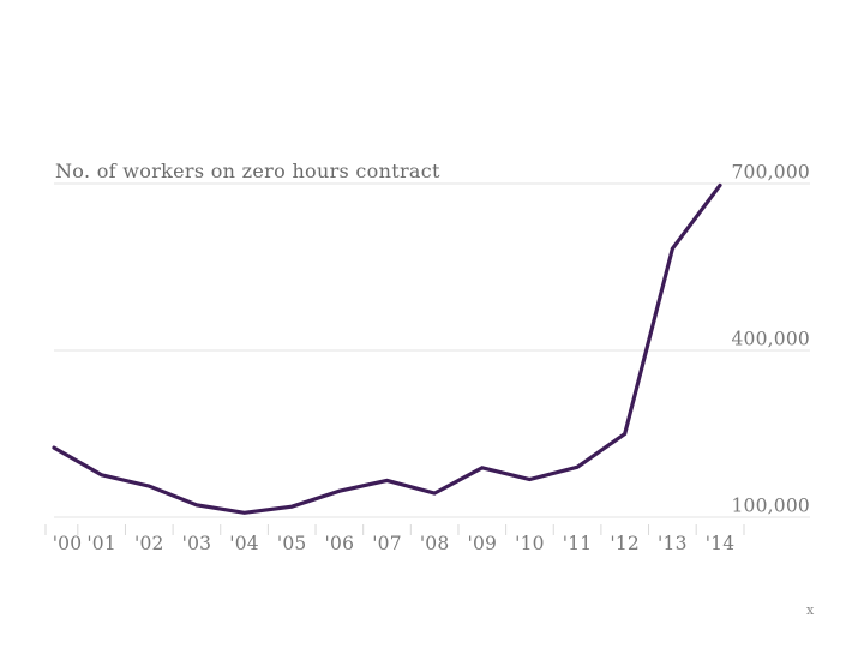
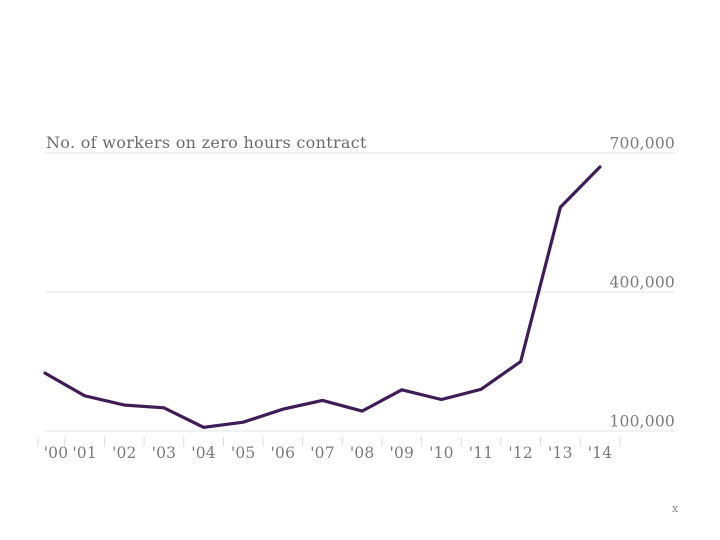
'03: 120000 -> 150000
'14: 700000 -> 670000
